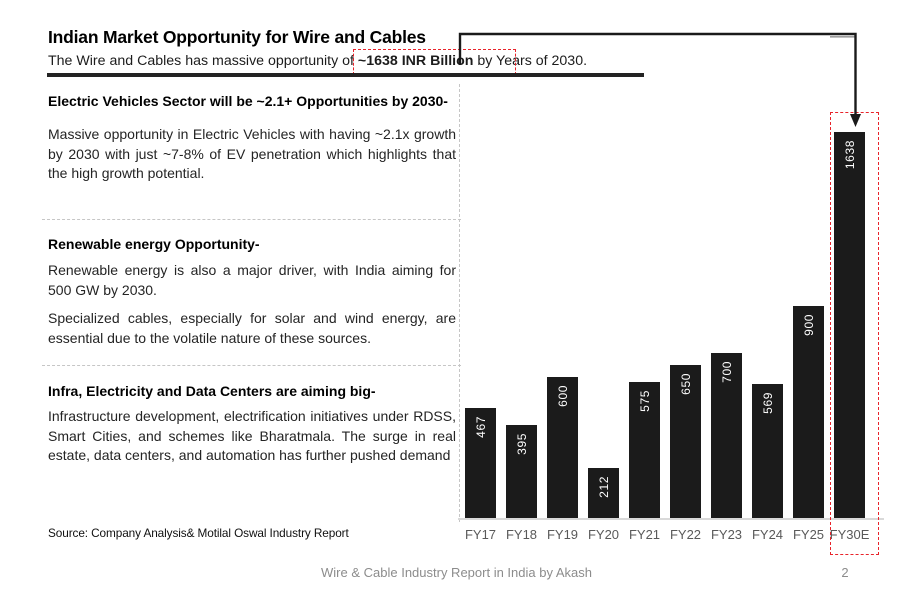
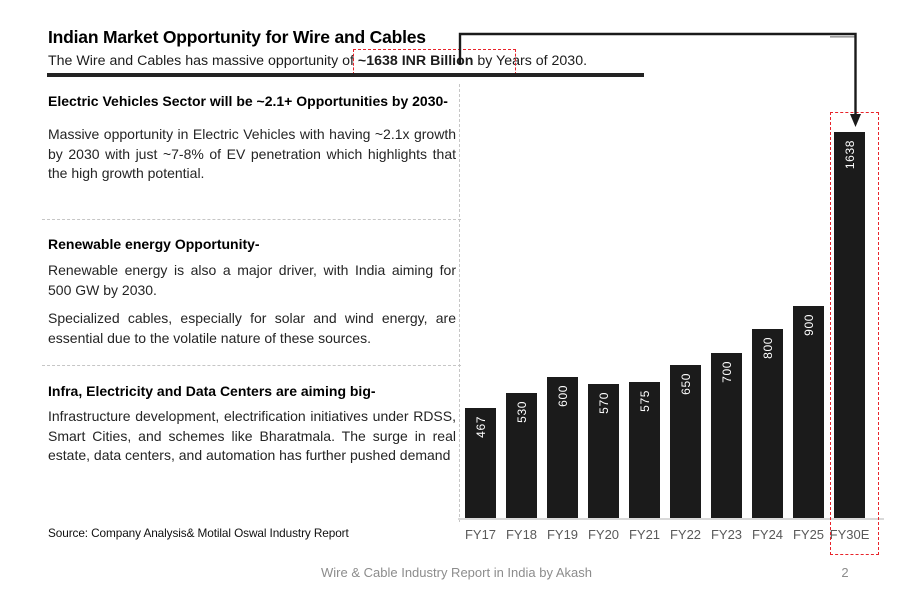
FY18: 395 -> 530
FY20: 212 -> 570
FY24: 569 -> 800
